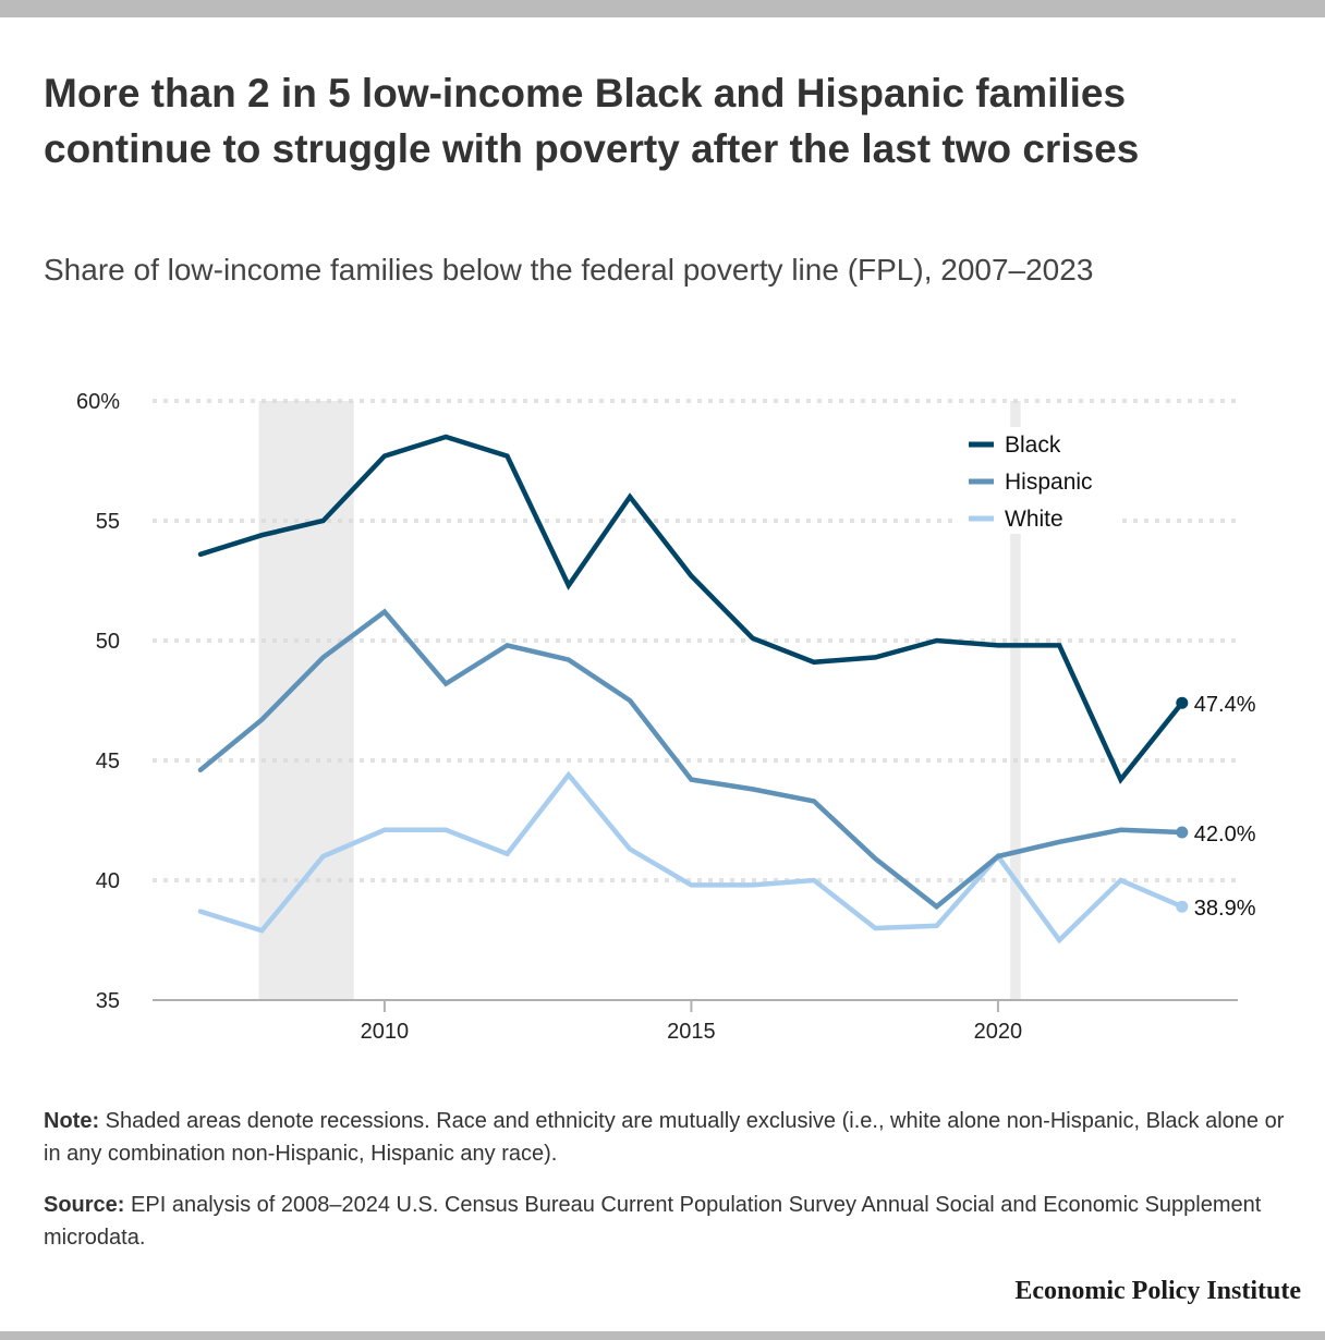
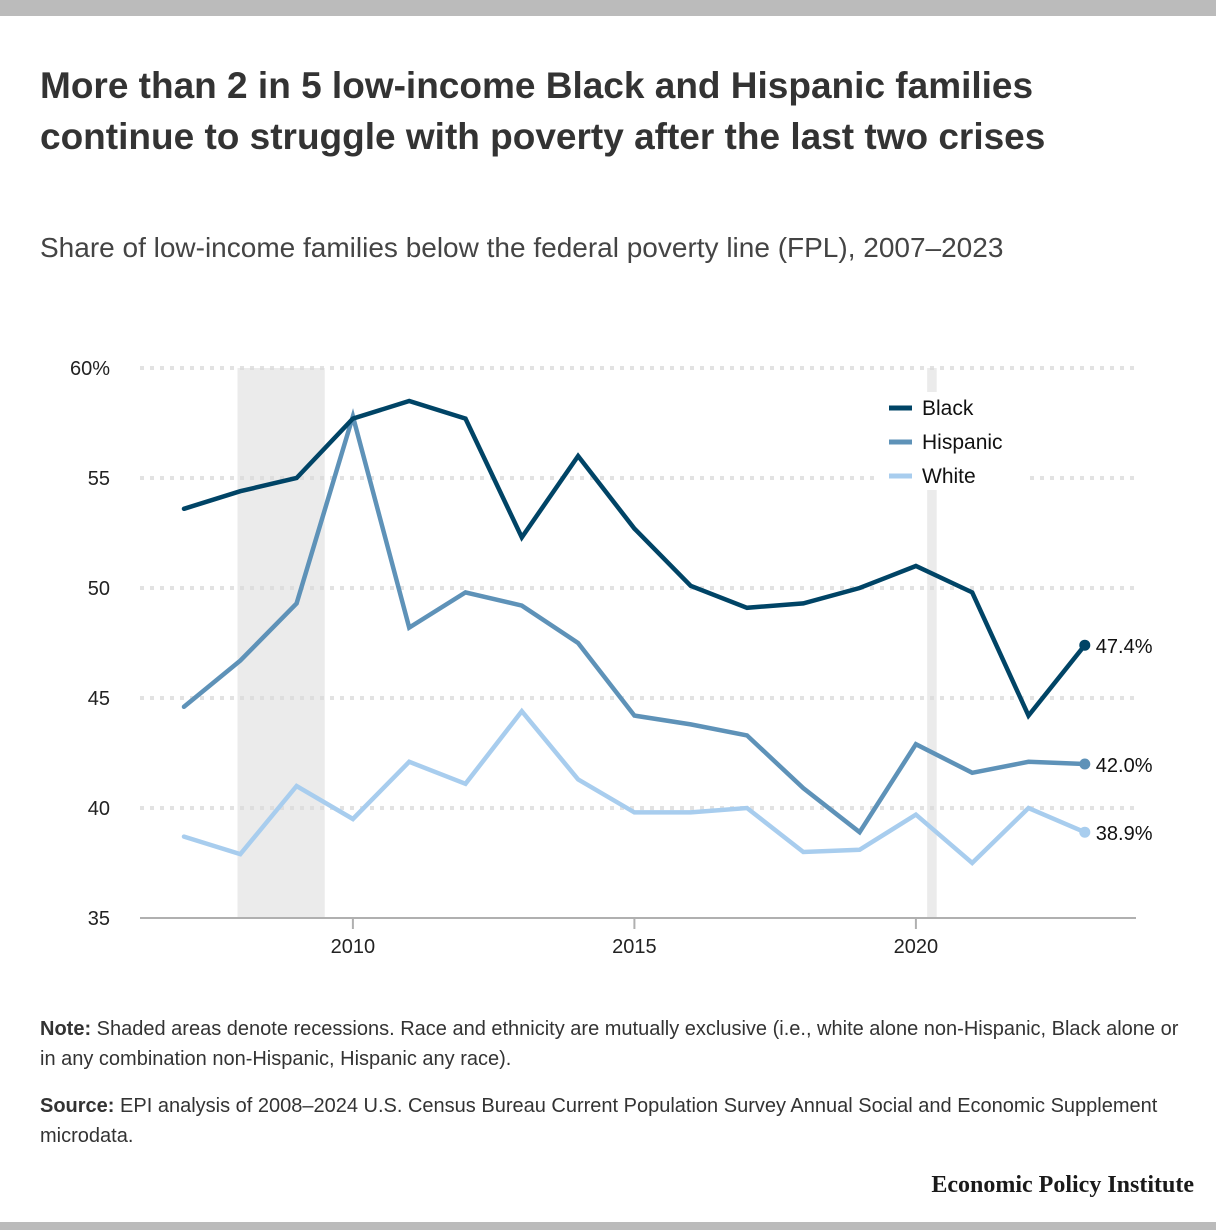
Hispanic/2010: 51.2% -> 57.8%
White/2010: 42.1% -> 39.5%
Black/2020: 49.8% -> 51.0%
Hispanic/2020: 41.0% -> 42.9%
White/2020: 41.0% -> 39.7%
